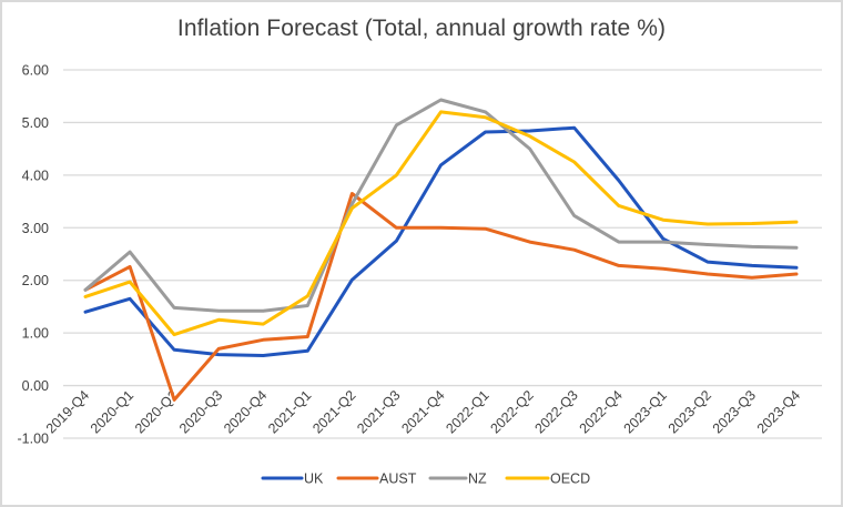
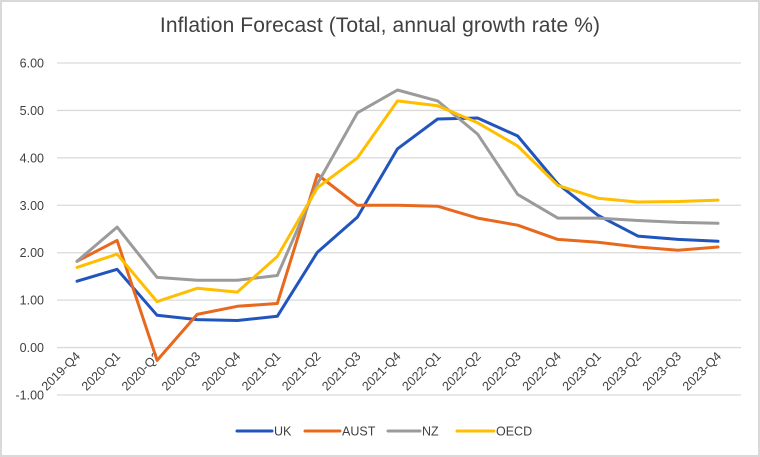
OECD/2021-Q1: 1.7 -> 1.9
UK/2022-Q3: 4.9 -> 4.5
UK/2022-Q4: 3.9 -> 3.5
